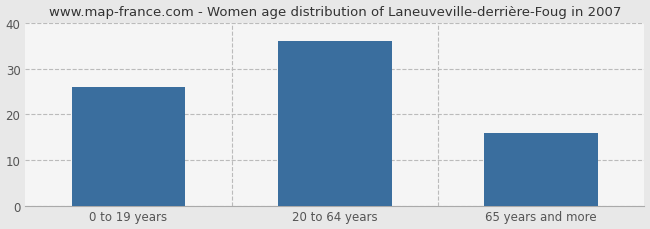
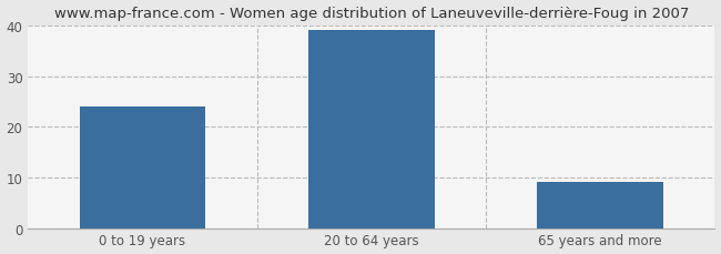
0 to 19 years: 26 -> 24
20 to 64 years: 36 -> 39
65 years and more: 16 -> 9
